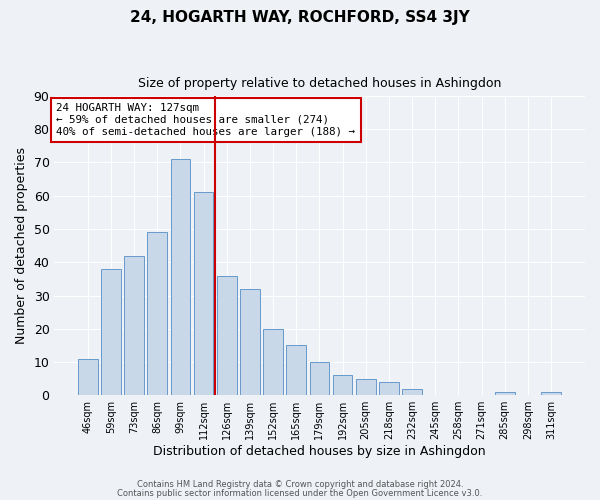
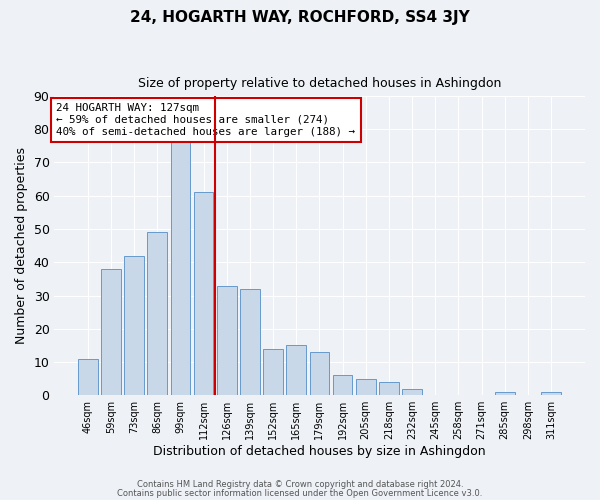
99sqm: 71 -> 76
126sqm: 36 -> 33
152sqm: 20 -> 14
179sqm: 10 -> 13
